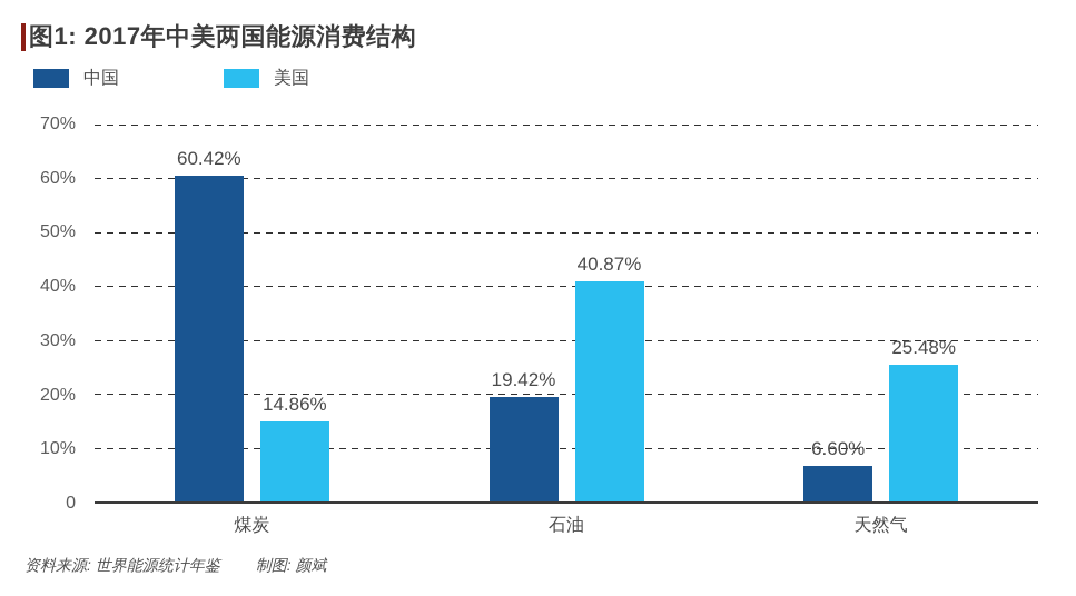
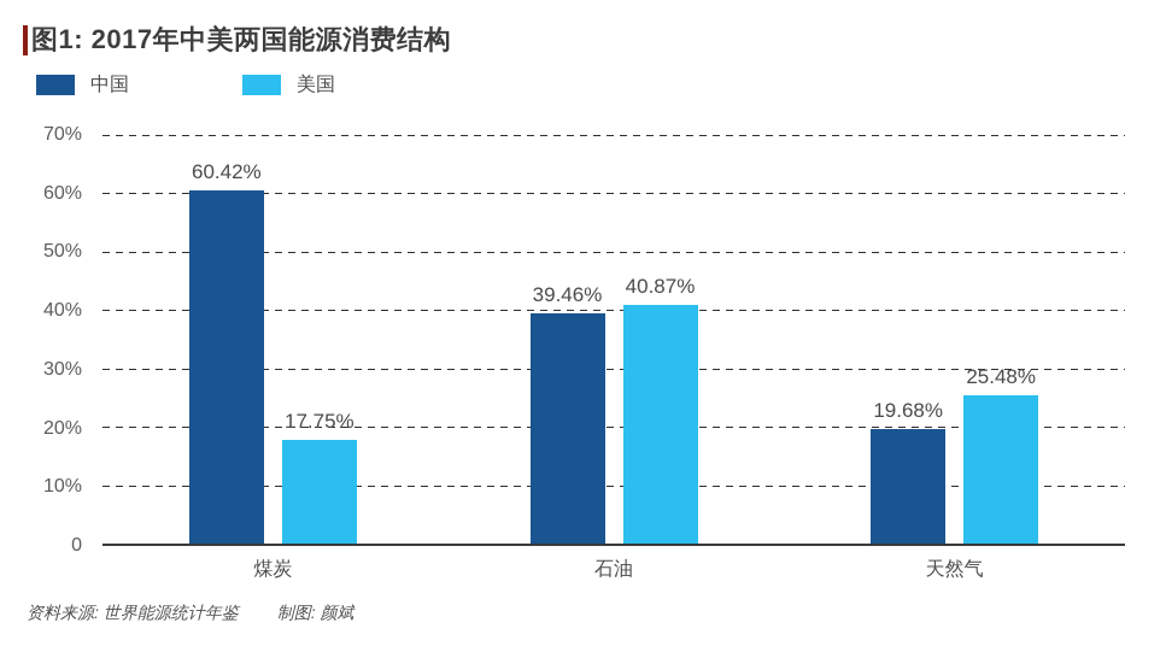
美国/煤炭: 14.86% -> 17.75%
中国/石油: 19.42% -> 39.46%
中国/天然气: 6.60% -> 19.68%
